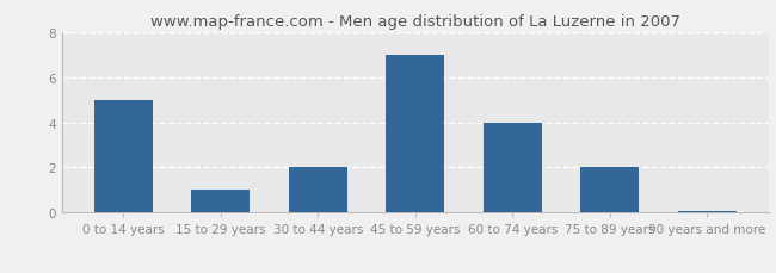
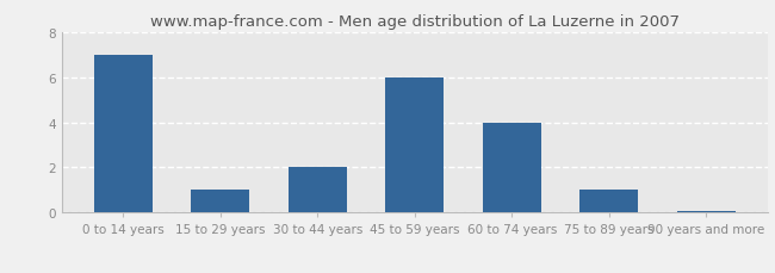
0 to 14 years: 5.0 -> 7.0
45 to 59 years: 7.0 -> 6.0
75 to 89 years: 2.0 -> 1.0
